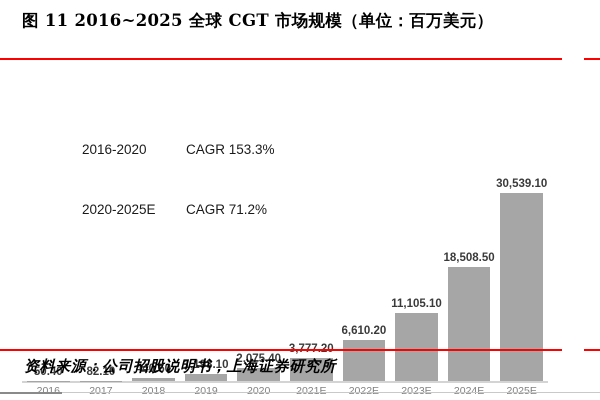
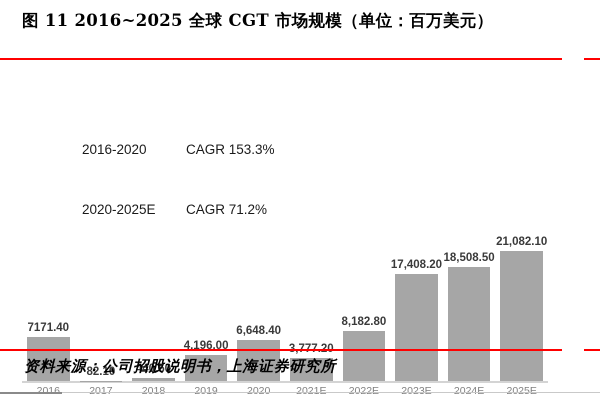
2016: 50.40 -> 7171.40
2019: 1,193.10 -> 4,196.00
2020: 2,075.40 -> 6,648.40
2022E: 6,610.20 -> 8,182.80
2023E: 11,105.10 -> 17,408.20
2025E: 30,539.10 -> 21,082.10
